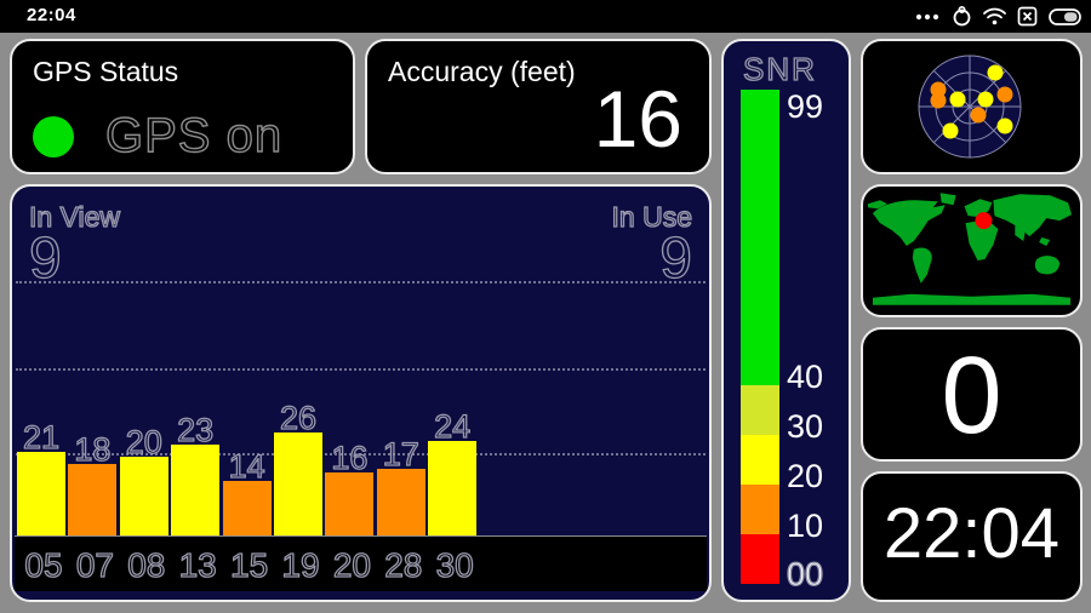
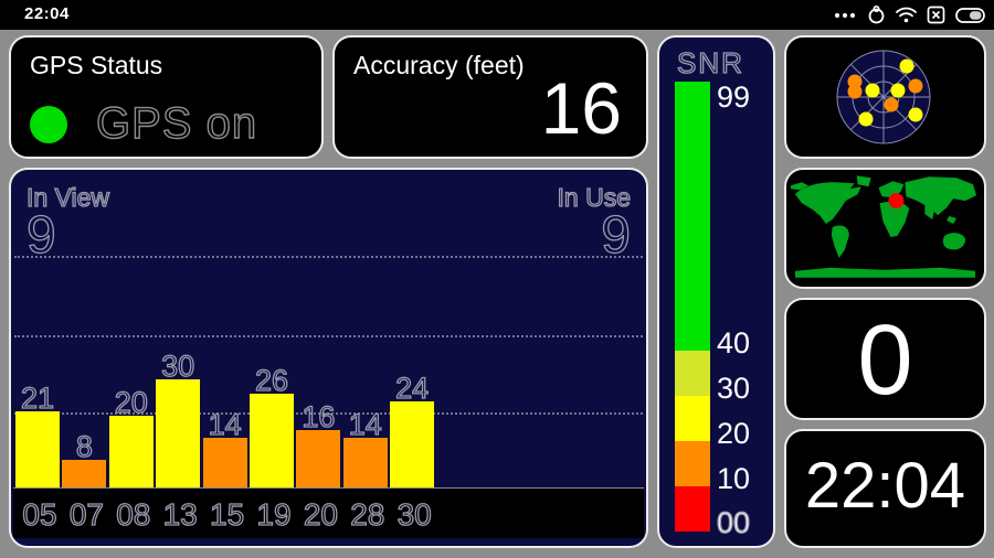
07: 18 -> 8
13: 23 -> 30
28: 17 -> 14
